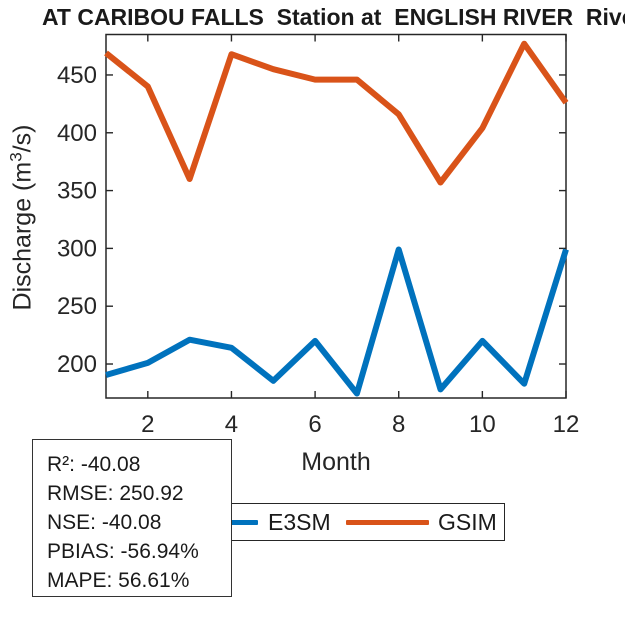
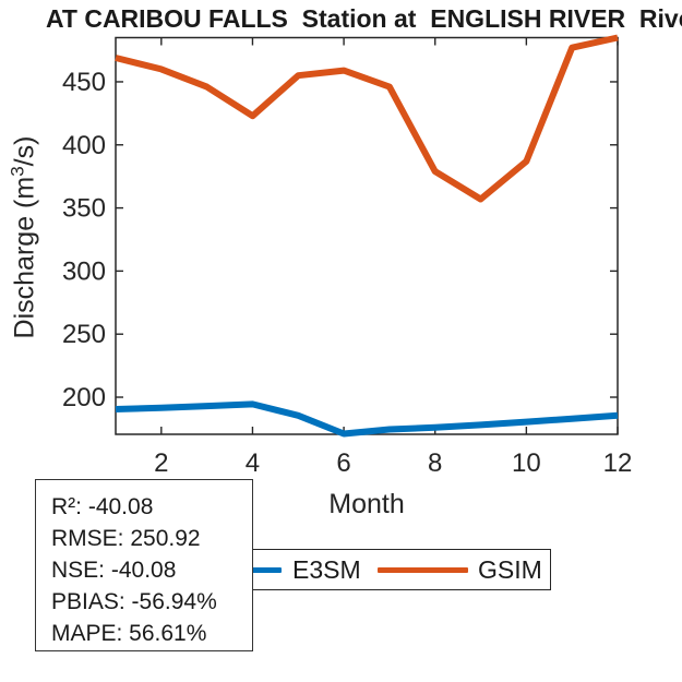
E3SM/2: 201 -> 192
GSIM/2: 440 -> 460
E3SM/3: 221 -> 193
GSIM/3: 360 -> 446
E3SM/4: 214 -> 194
GSIM/4: 468 -> 423
E3SM/6: 220 -> 171
GSIM/6: 446 -> 459
E3SM/8: 299 -> 176
GSIM/8: 416 -> 379
E3SM/10: 220 -> 180
GSIM/10: 404 -> 387
E3SM/12: 299 -> 186
GSIM/12: 426 -> 485
